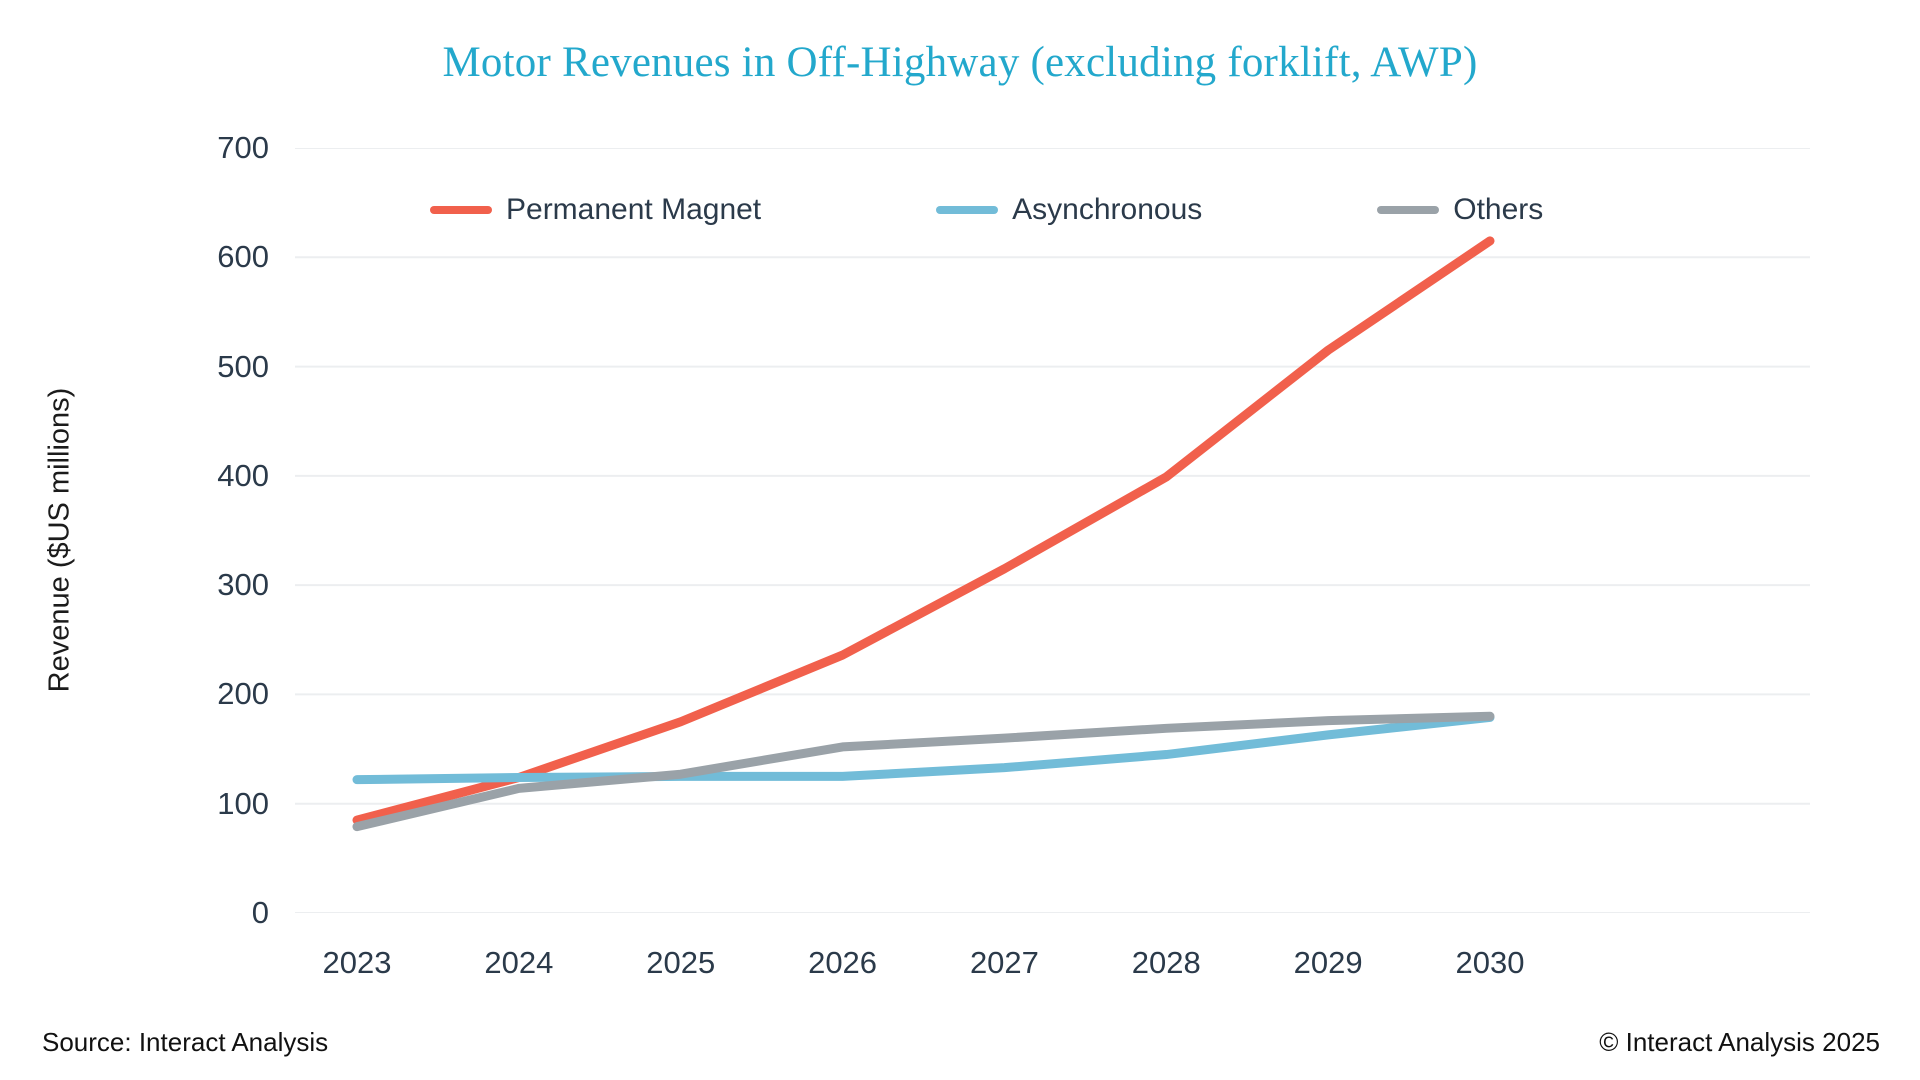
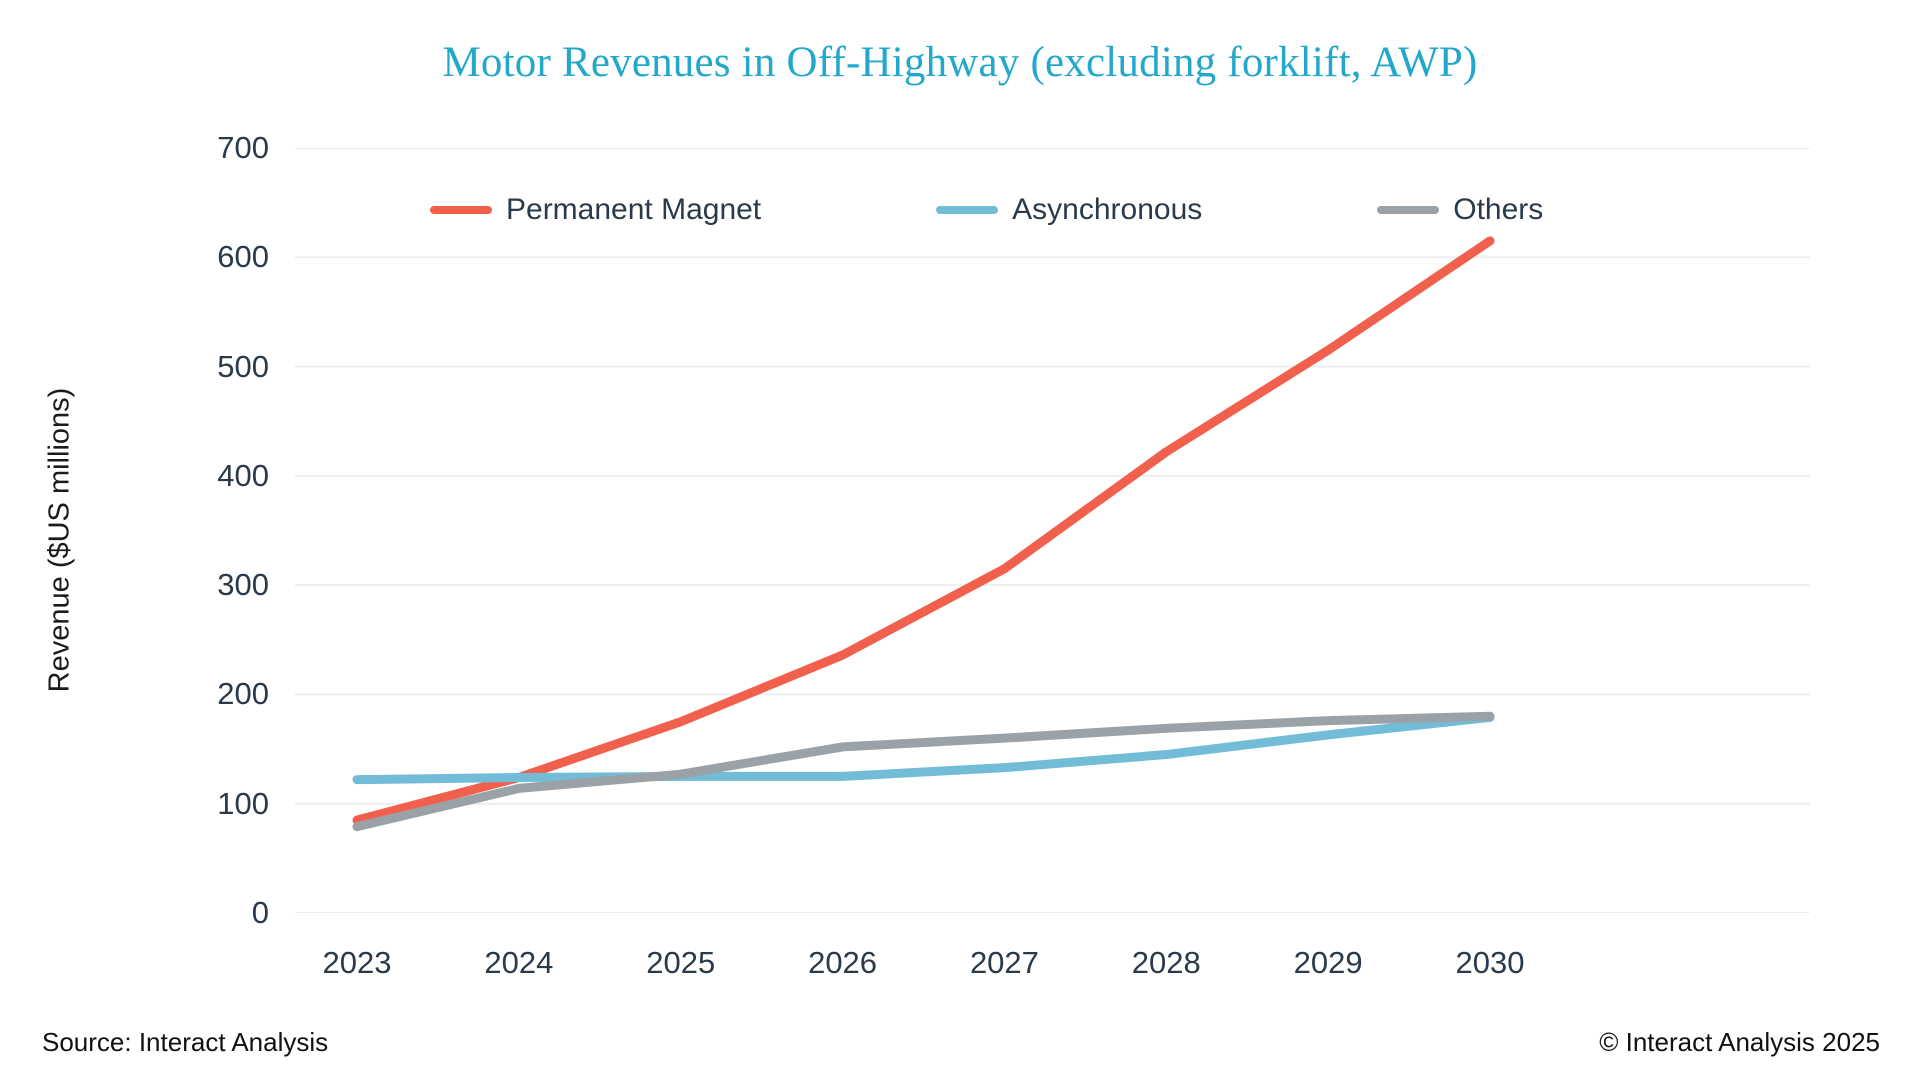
Permanent Magnet/2028: 399 -> 422
